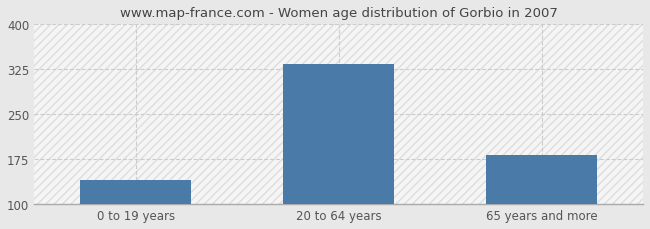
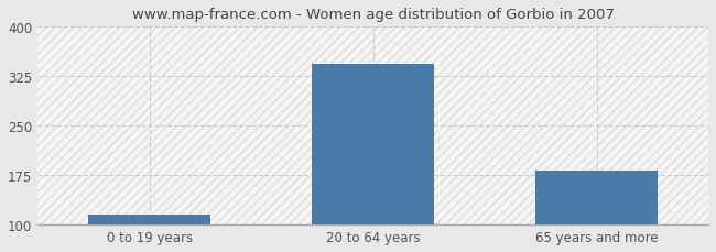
0 to 19 years: 140 -> 115
20 to 64 years: 334 -> 344
